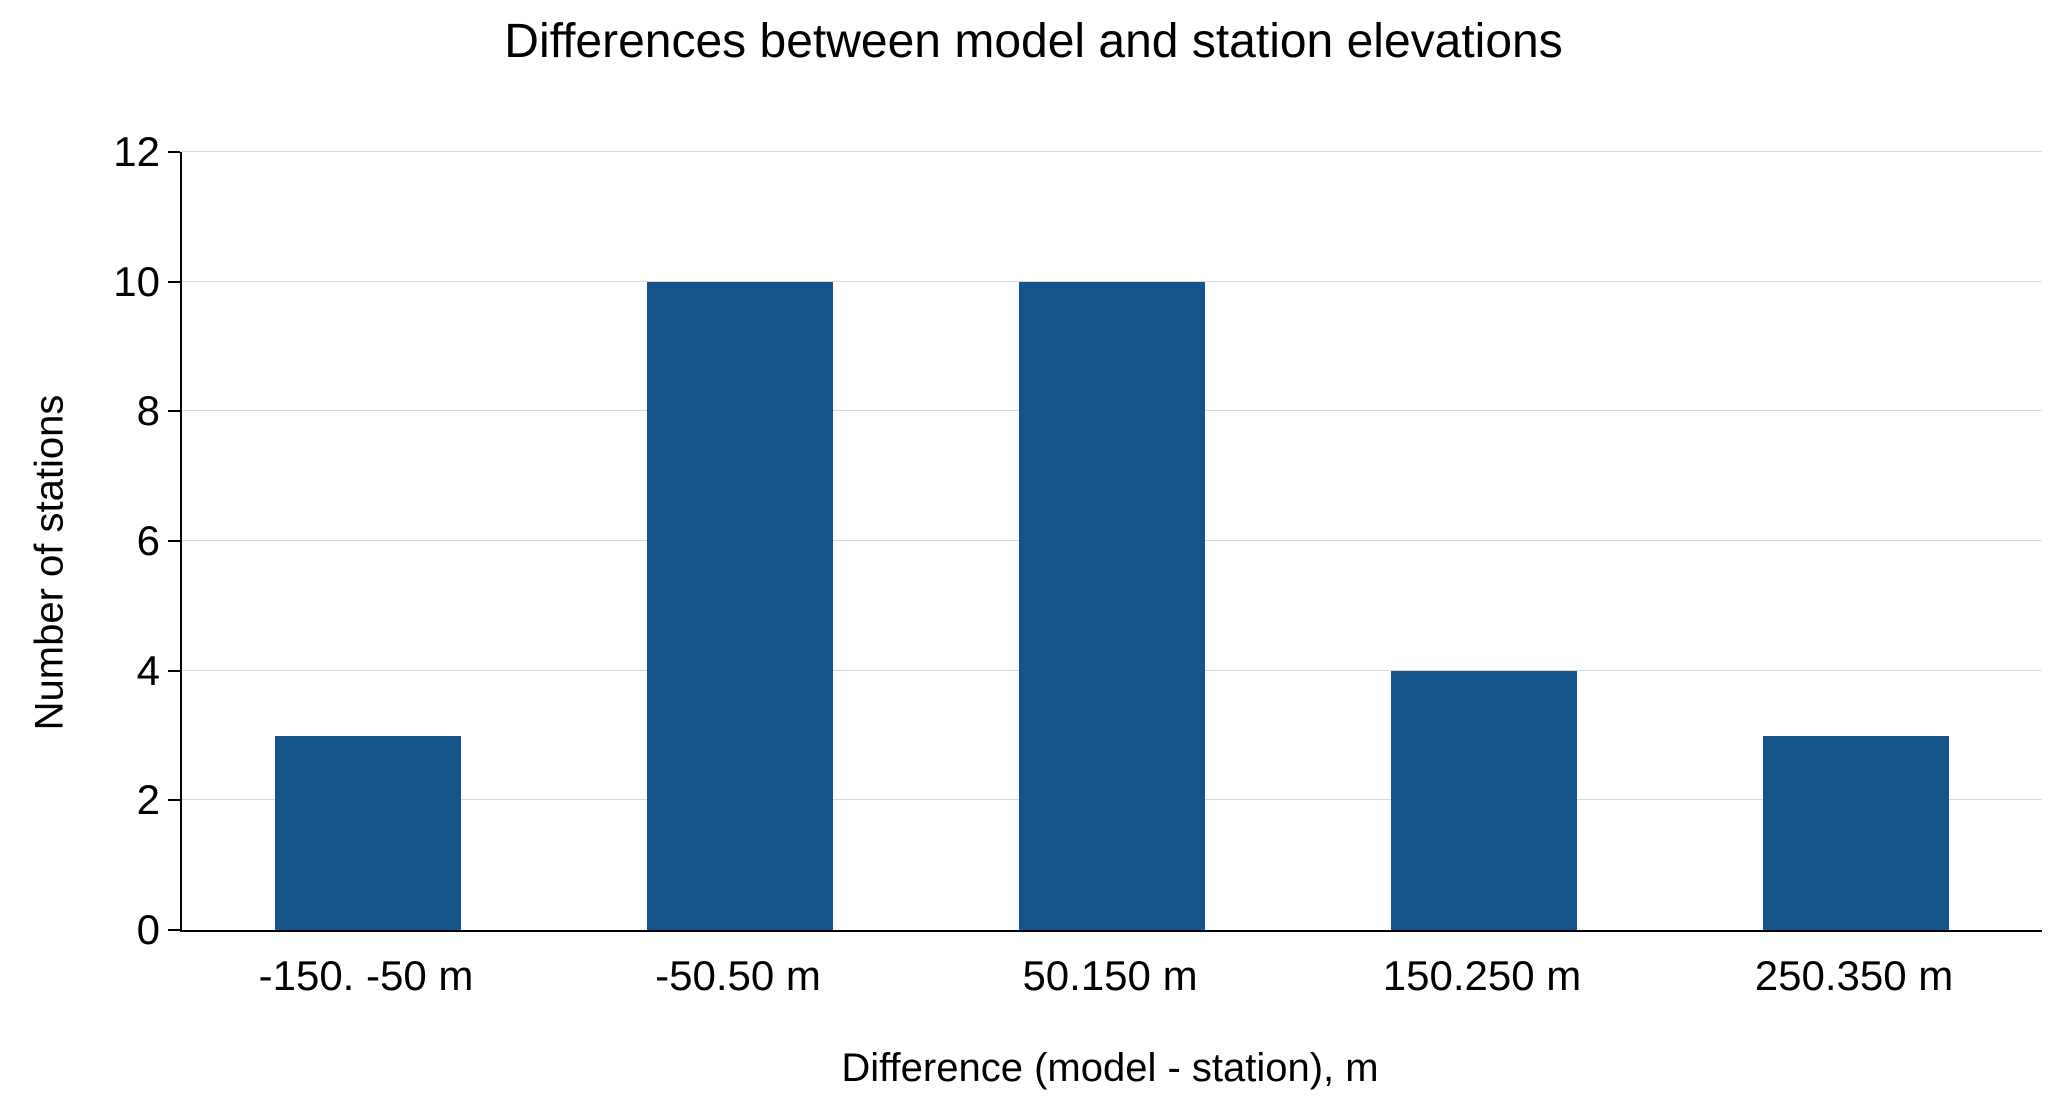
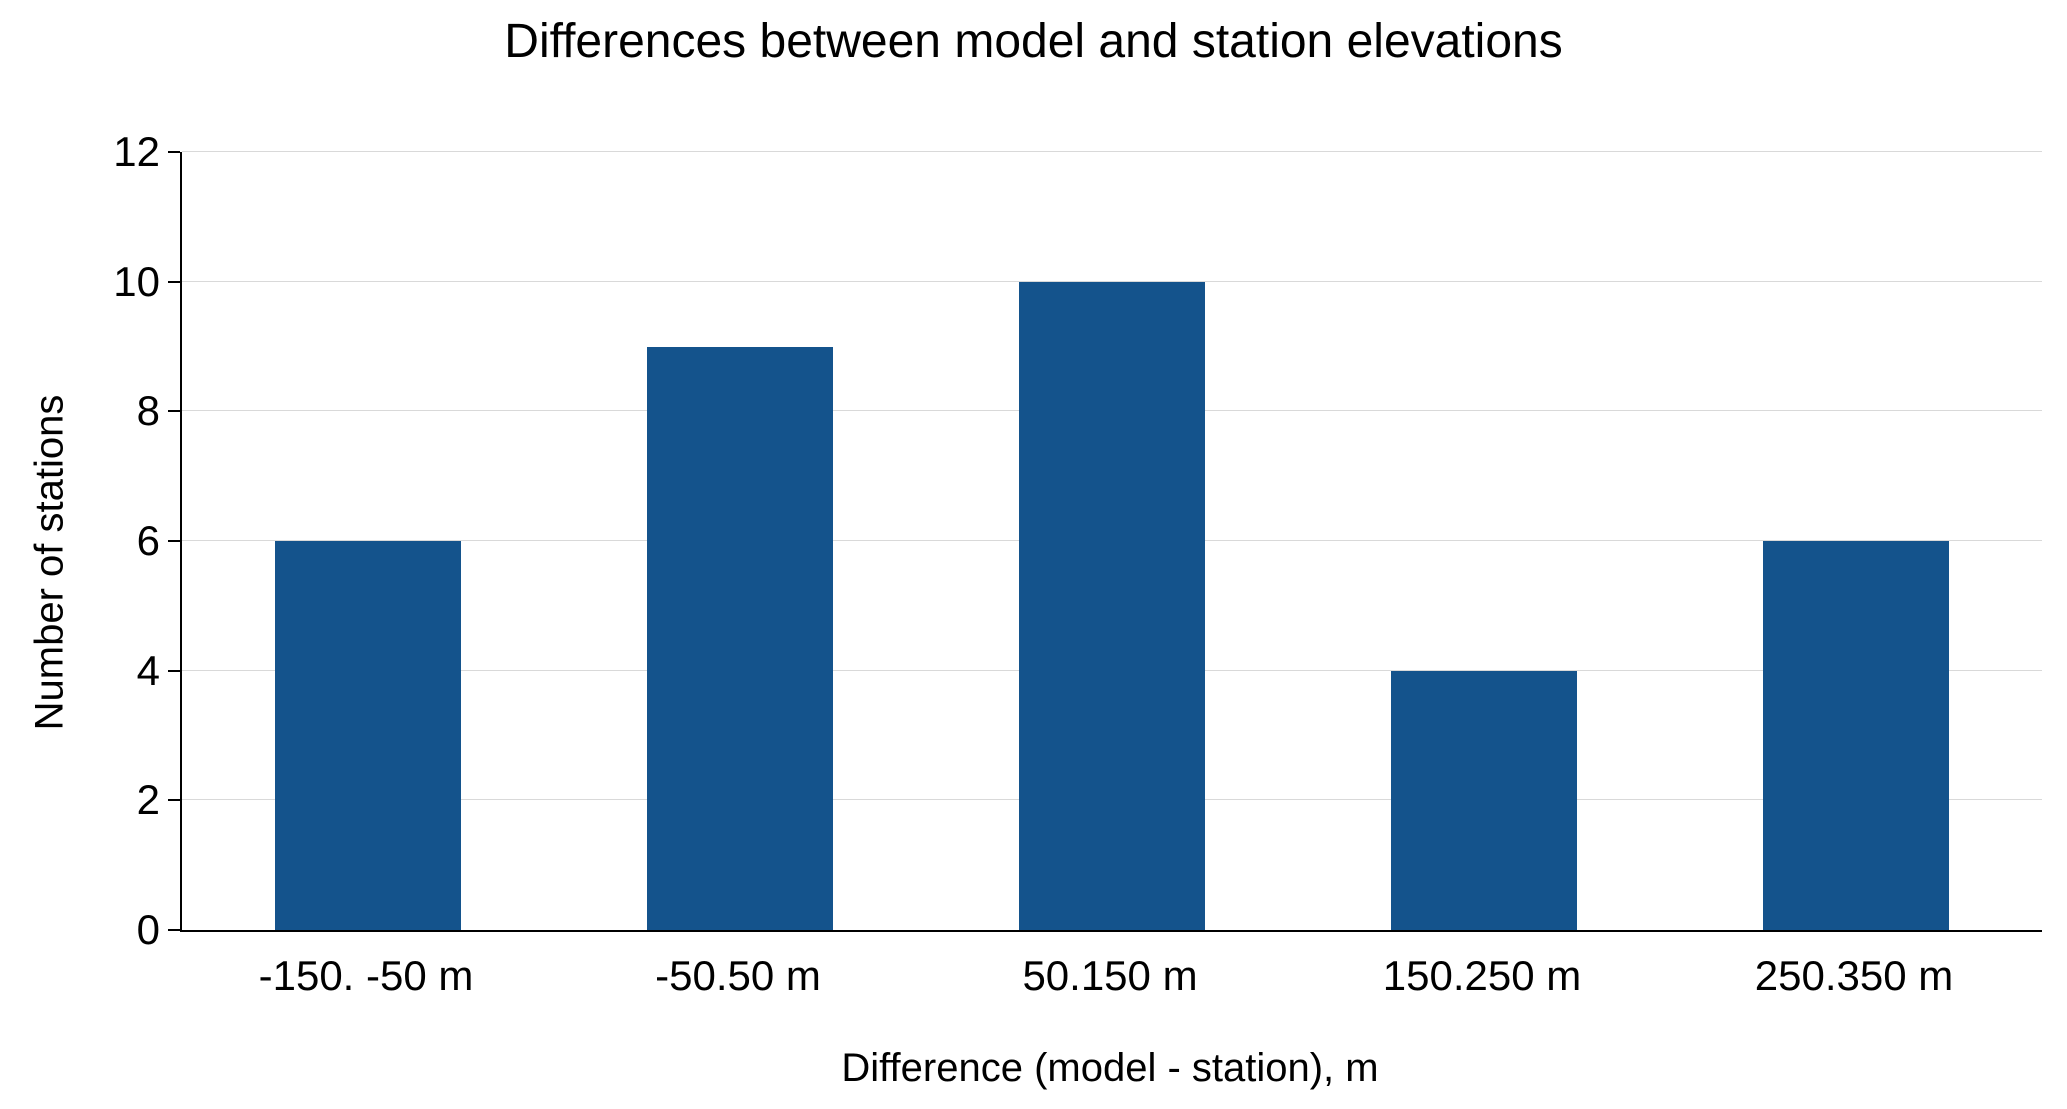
-150. -50 m: 3 -> 6
-50.50 m: 10 -> 9
250.350 m: 3 -> 6
